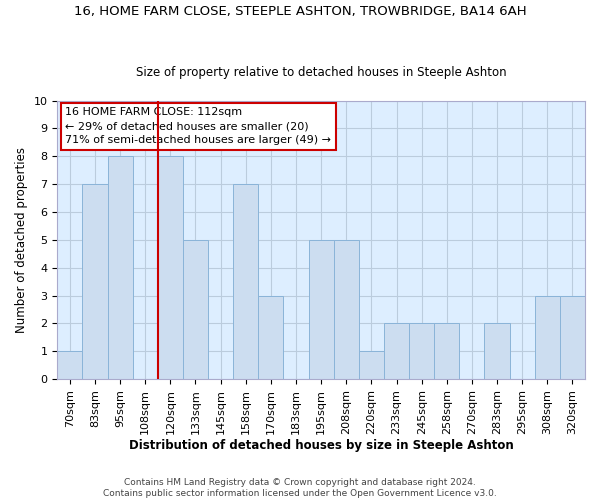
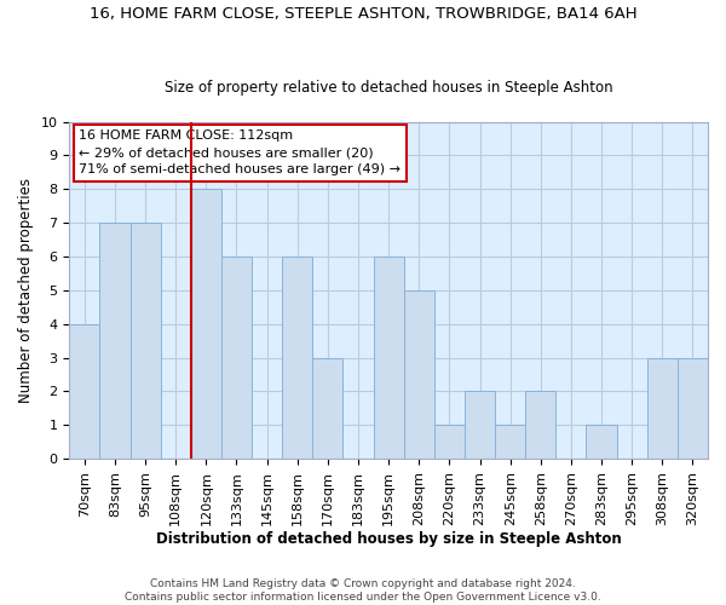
70sqm: 1 -> 4
95sqm: 8 -> 7
133sqm: 5 -> 6
158sqm: 7 -> 6
195sqm: 5 -> 6
245sqm: 2 -> 1
283sqm: 2 -> 1
